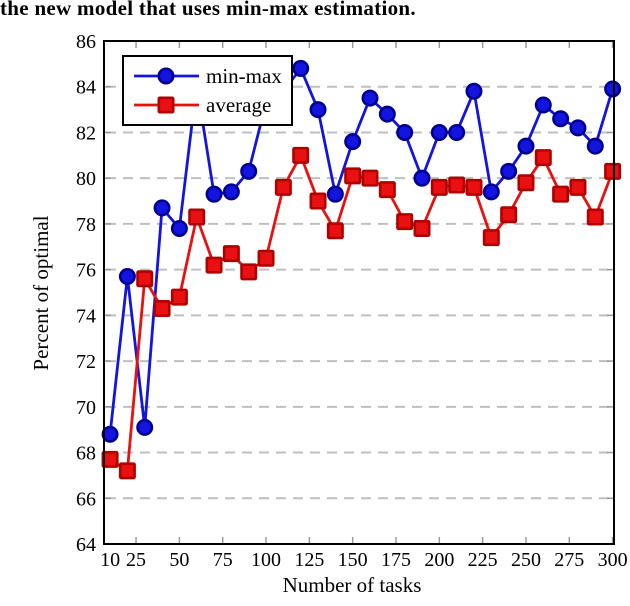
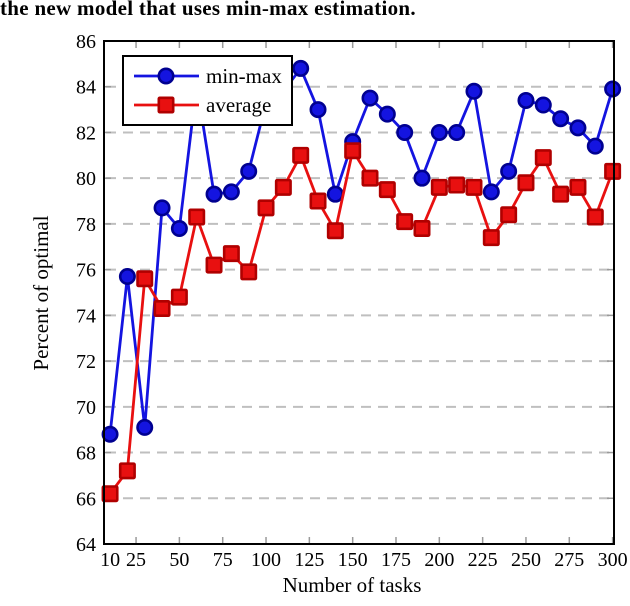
average/10: 67.7 -> 66.2
average/100: 76.5 -> 78.7
average/150: 80.1 -> 81.2
min-max/250: 81.4 -> 83.4
